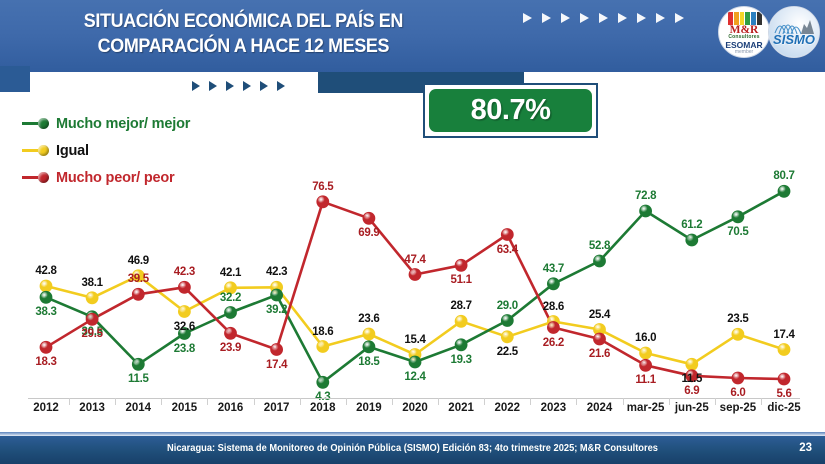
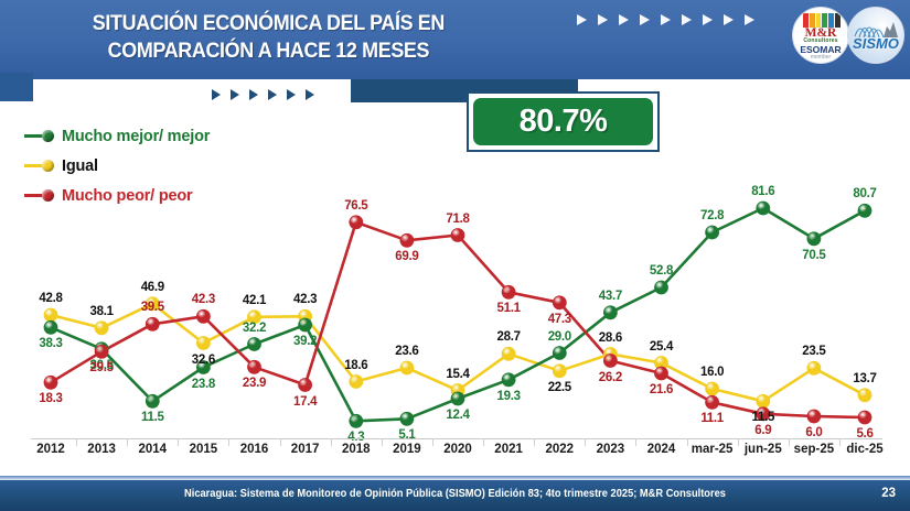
Mucho mejor/ mejor/2019: 18.5 -> 5.1
Mucho peor/ peor/2020: 47.4 -> 71.8
Mucho peor/ peor/2022: 63.4 -> 47.3
Mucho mejor/ mejor/jun-25: 61.2 -> 81.6
Igual/dic-25: 17.4 -> 13.7
